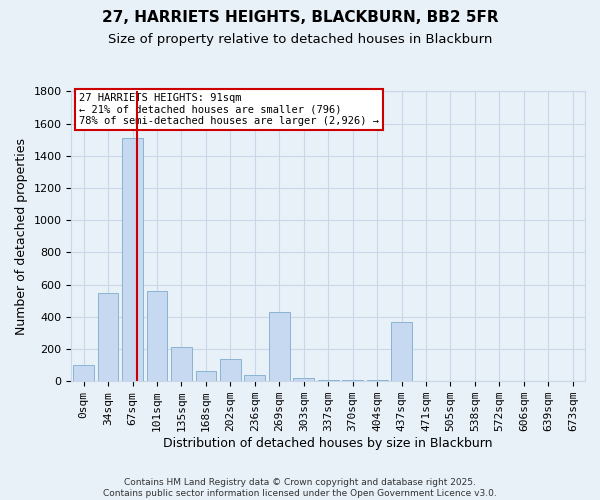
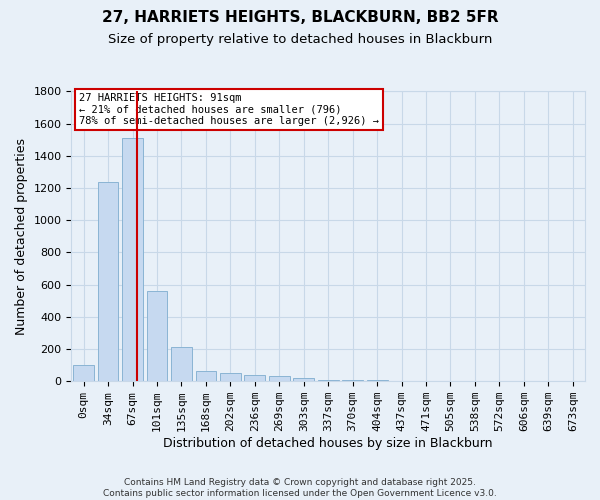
34sqm: 550 -> 1240
202sqm: 140 -> 50
269sqm: 430 -> 30
437sqm: 370 -> 0
